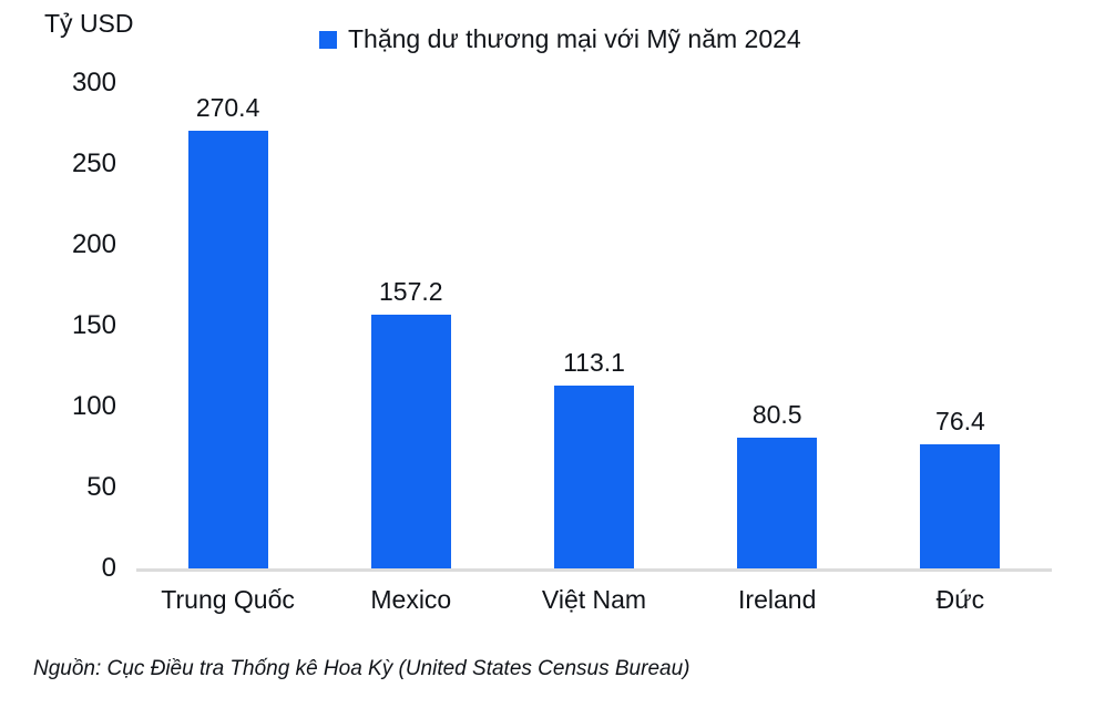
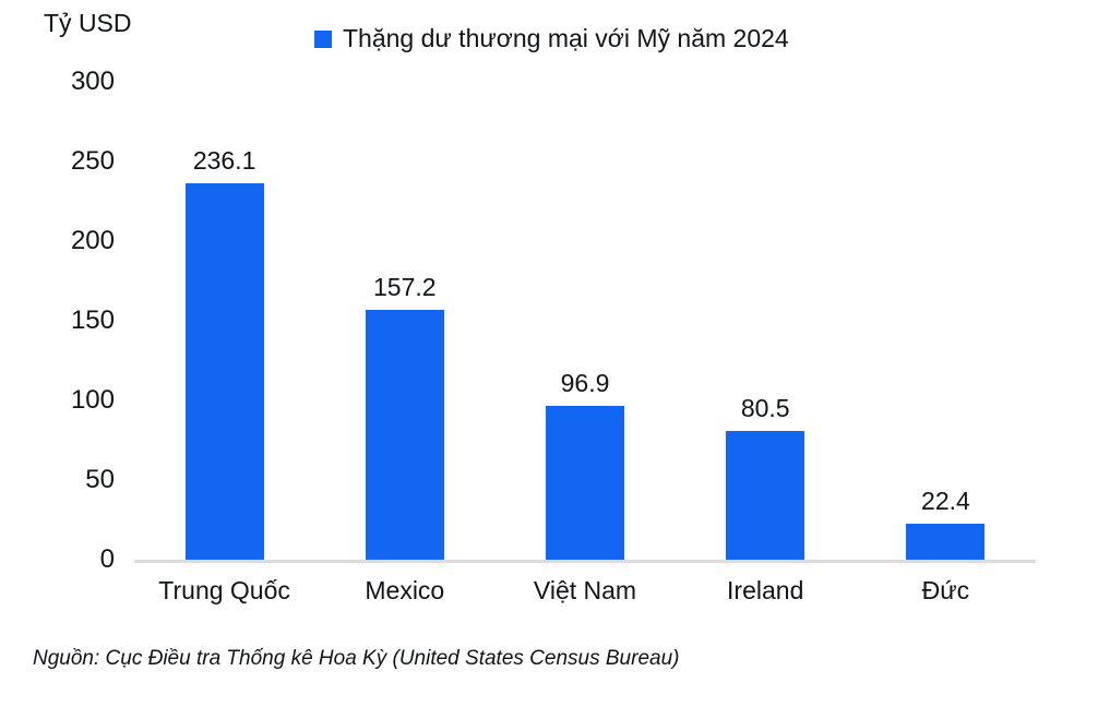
Trung Quốc: 270.4 -> 236.1
Việt Nam: 113.1 -> 96.9
Đức: 76.4 -> 22.4
